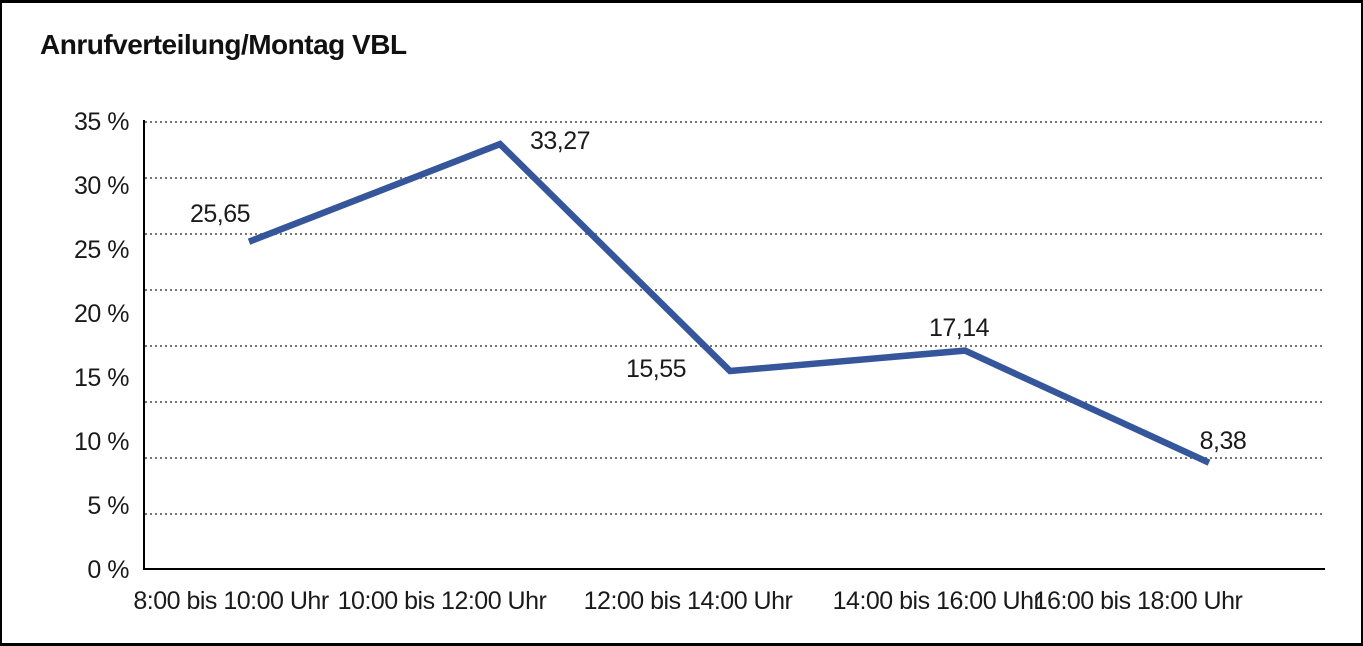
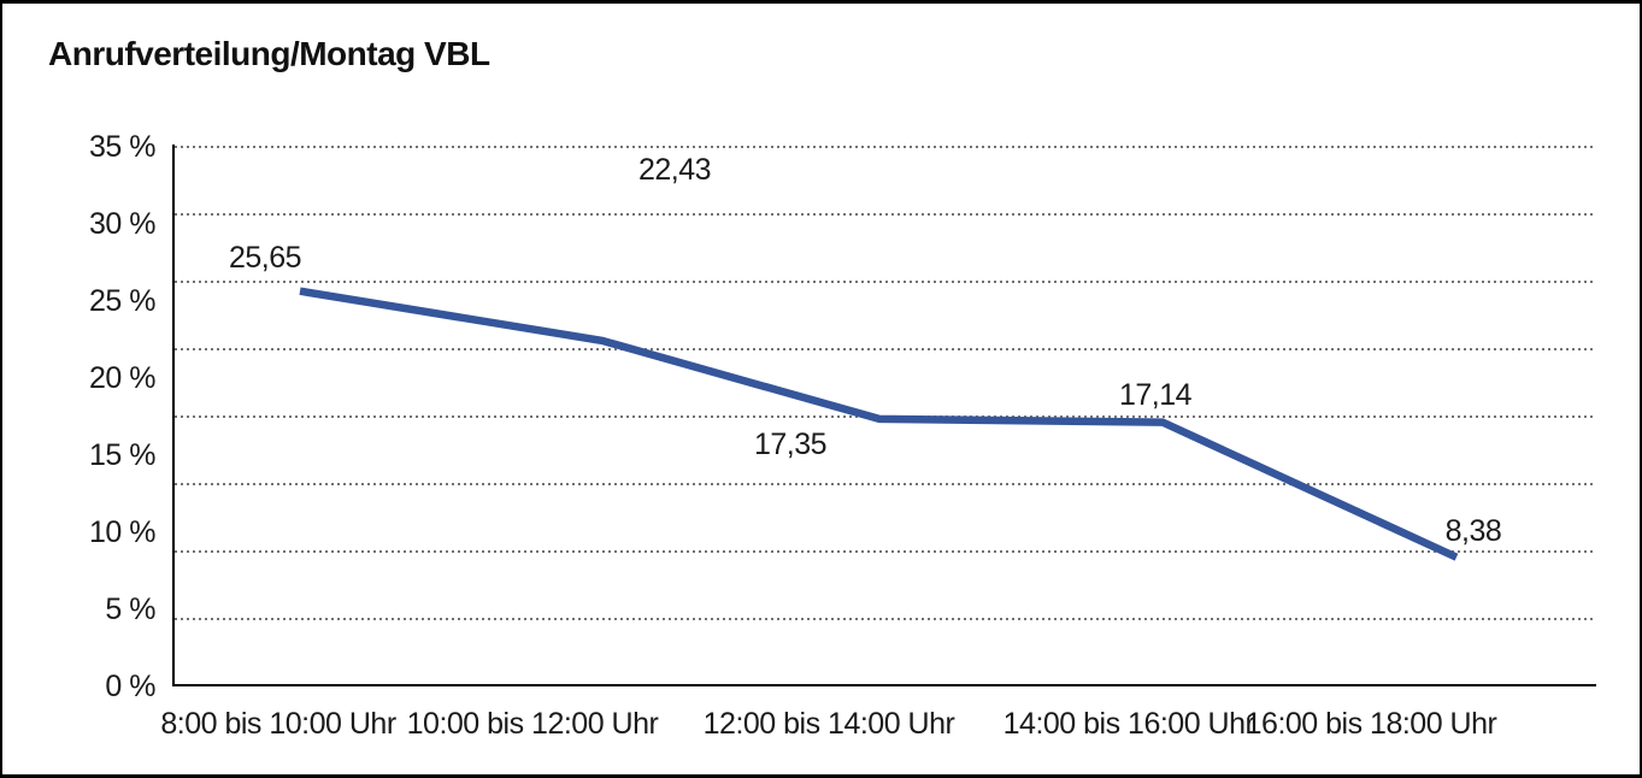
10:00 bis 12:00 Uhr: 33,27 -> 22,43
12:00 bis 14:00 Uhr: 15,55 -> 17,35
